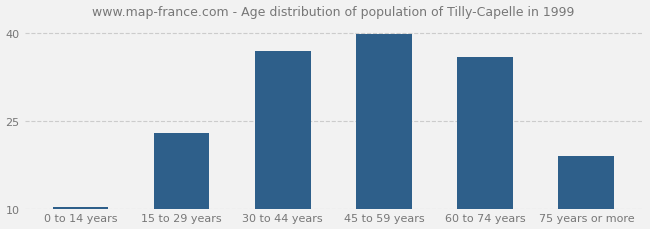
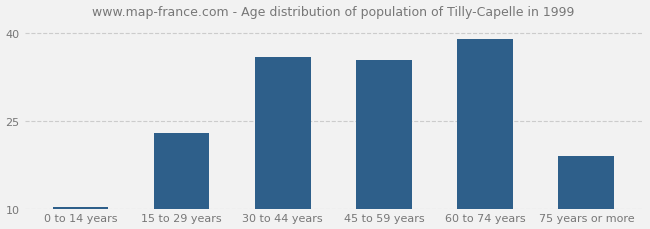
30 to 44 years: 37.0 -> 36.0
45 to 59 years: 39.8 -> 35.5
60 to 74 years: 36.0 -> 39.0
